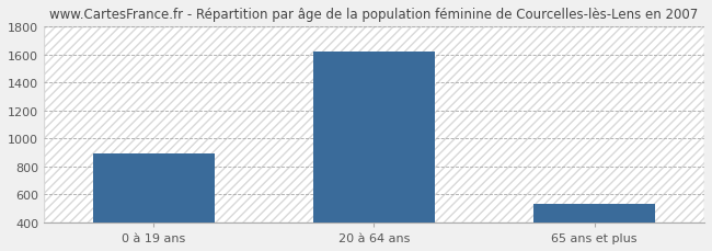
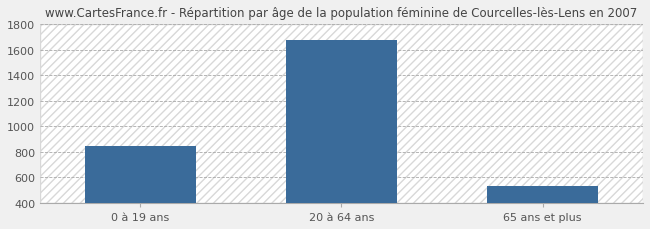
0 à 19 ans: 890 -> 840
20 à 64 ans: 1620 -> 1680
